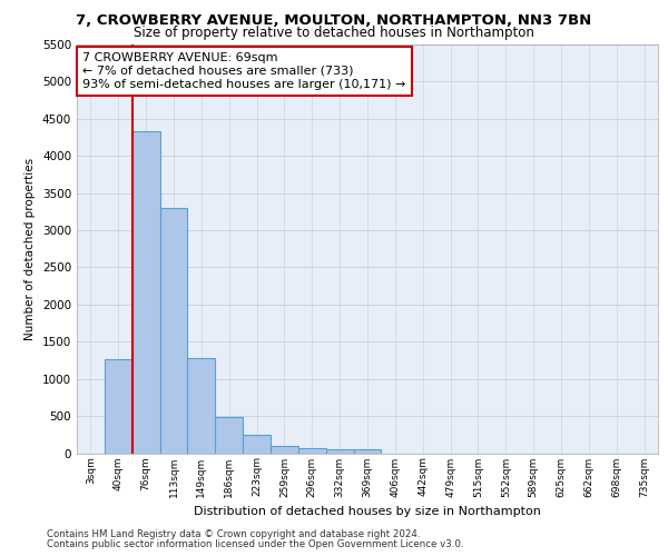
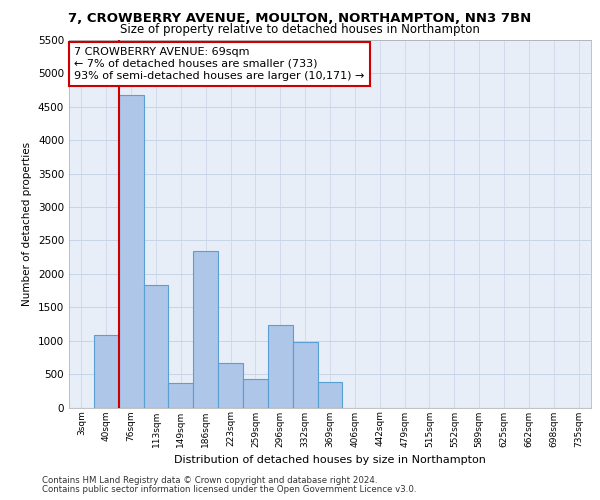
40sqm: 1270 -> 1080
76sqm: 4330 -> 4680
113sqm: 3300 -> 1840
149sqm: 1280 -> 360
186sqm: 490 -> 2340
223sqm: 240 -> 660
259sqm: 90 -> 420
296sqm: 60 -> 1240
332sqm: 60 -> 980
369sqm: 60 -> 380
